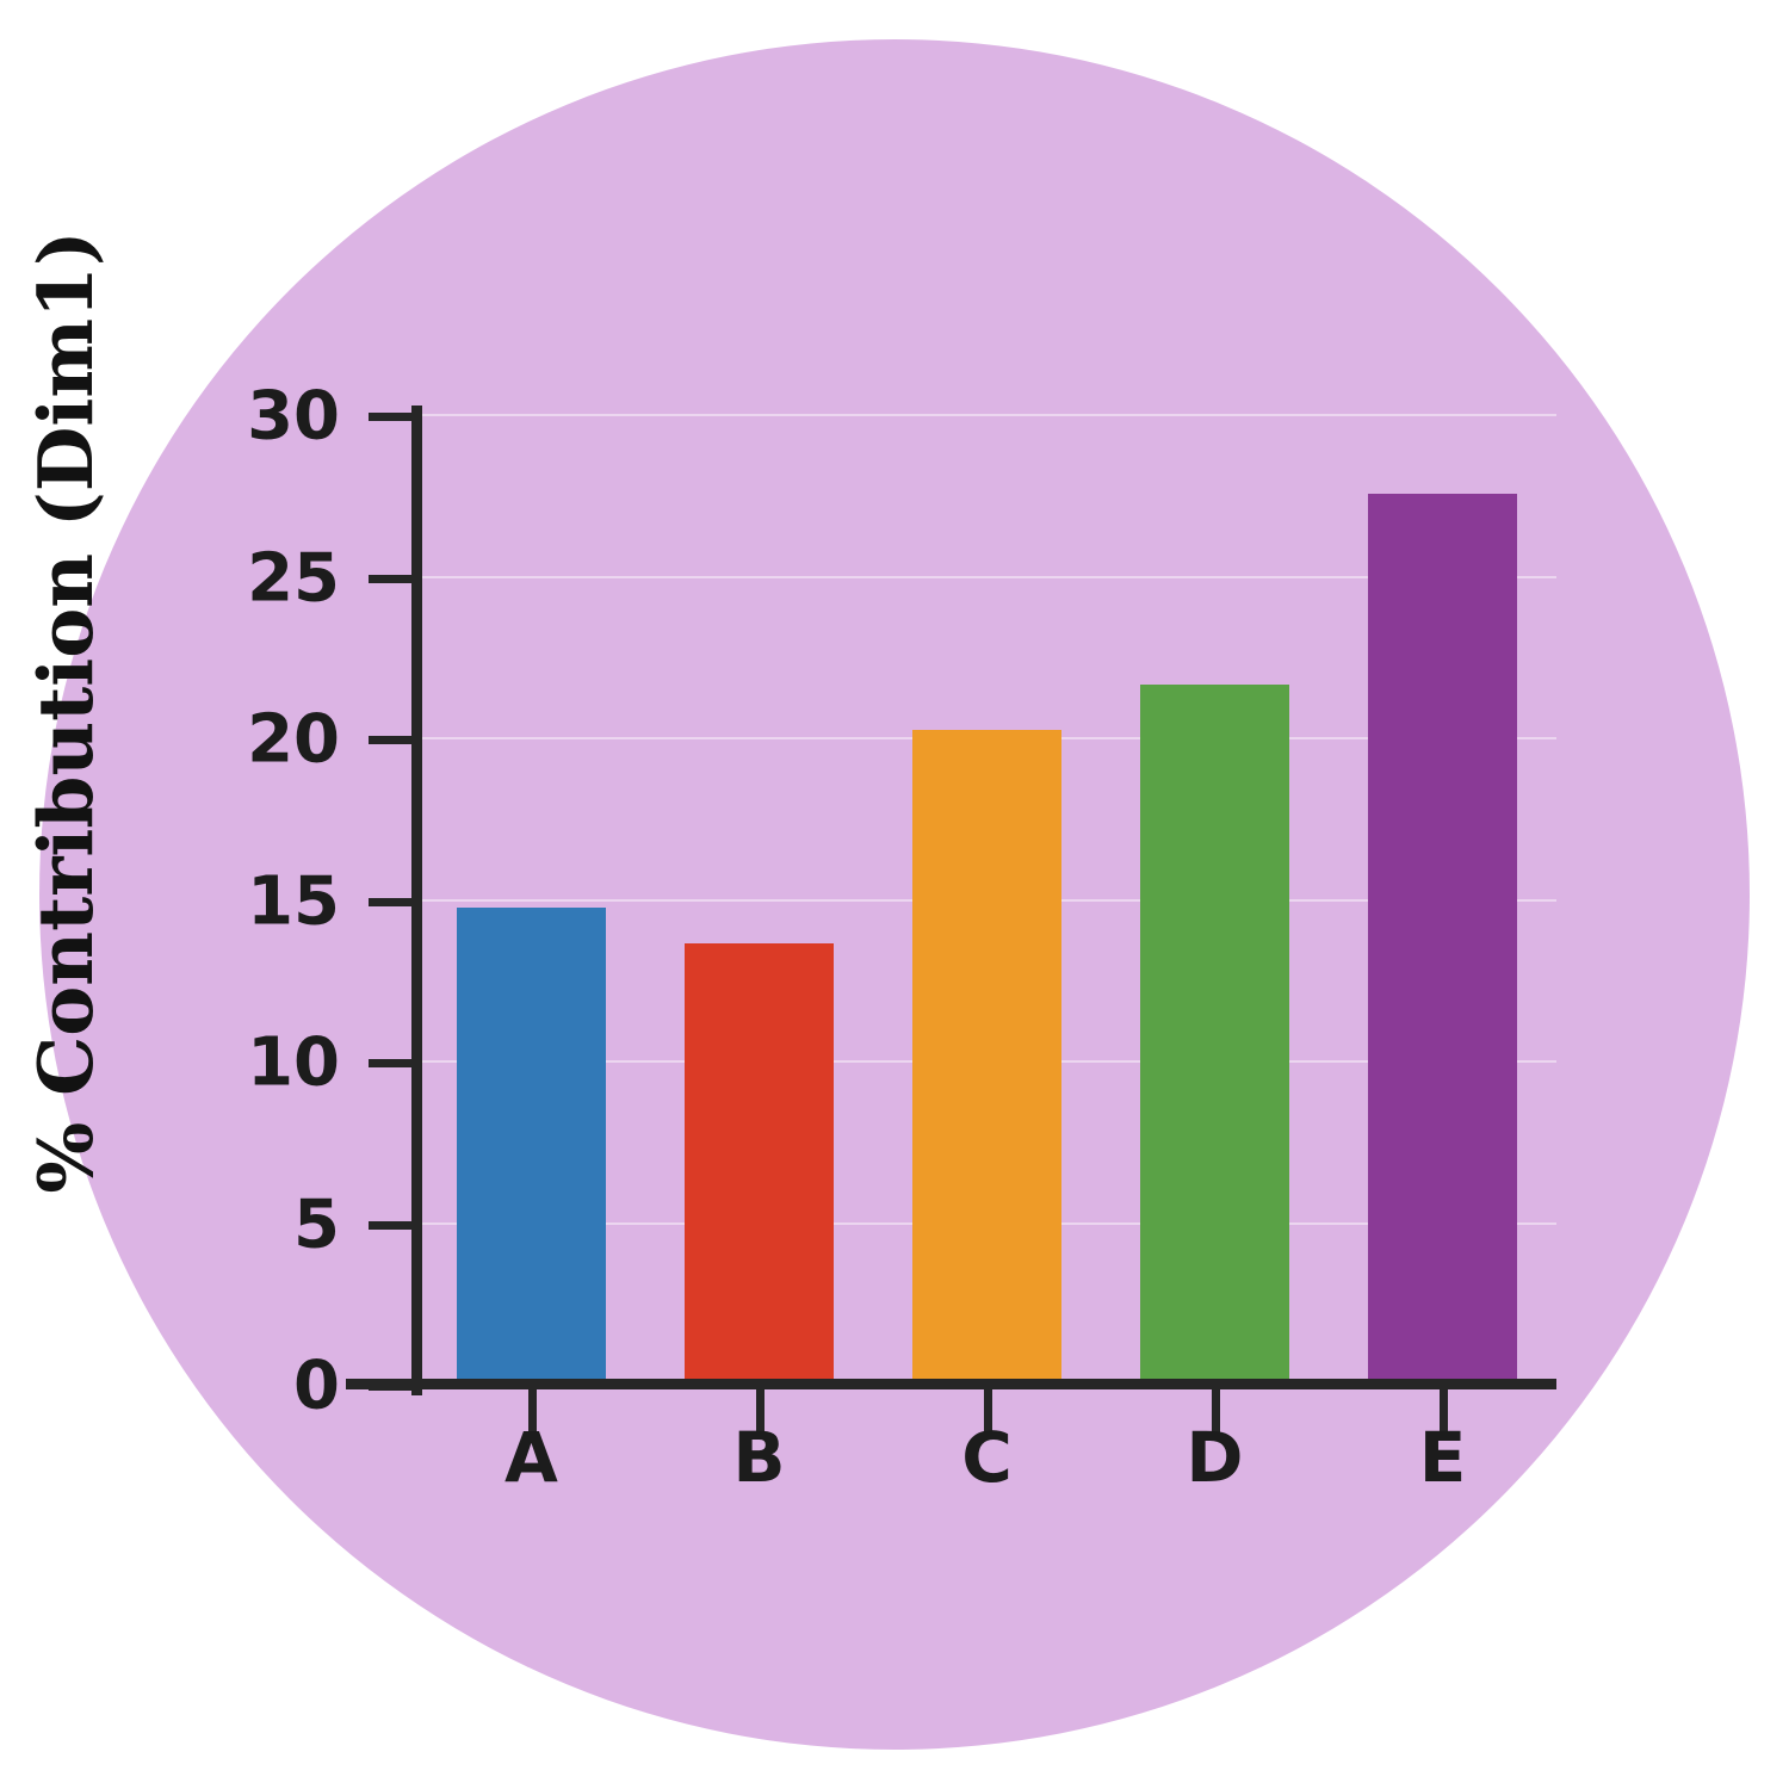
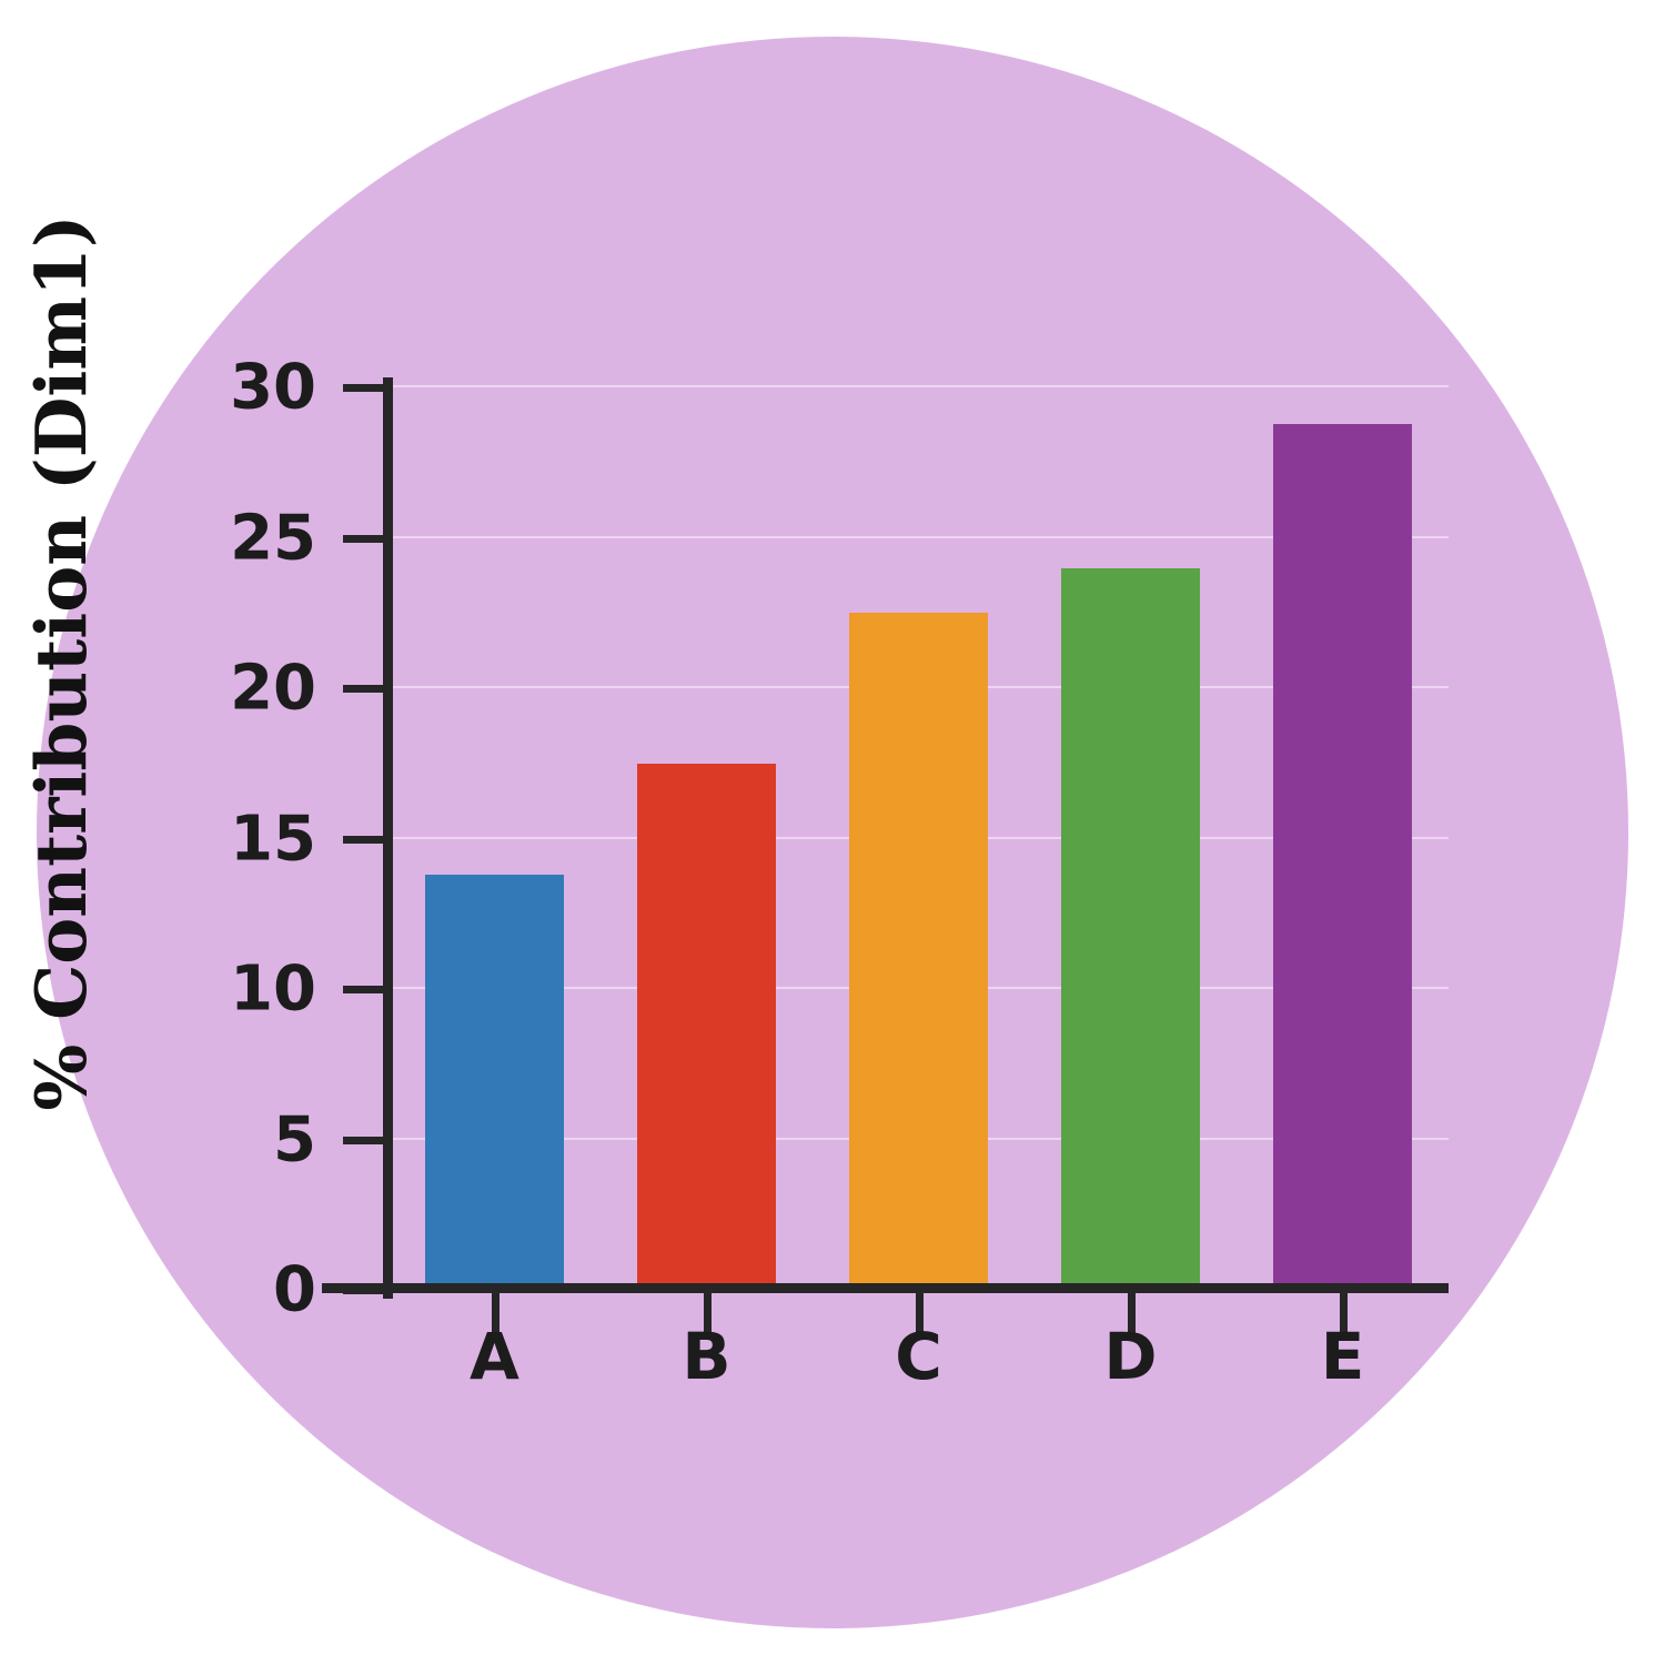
A: 14.8 -> 13.8
B: 13.7 -> 17.5
C: 20.3 -> 22.5
D: 21.7 -> 24.0
E: 27.6 -> 28.8
